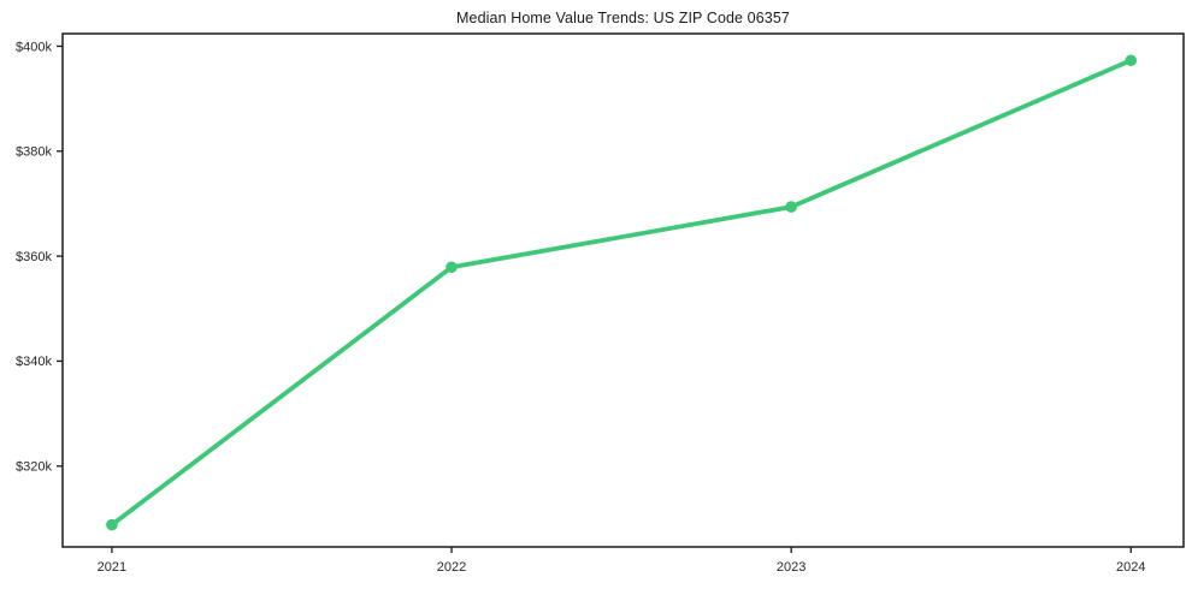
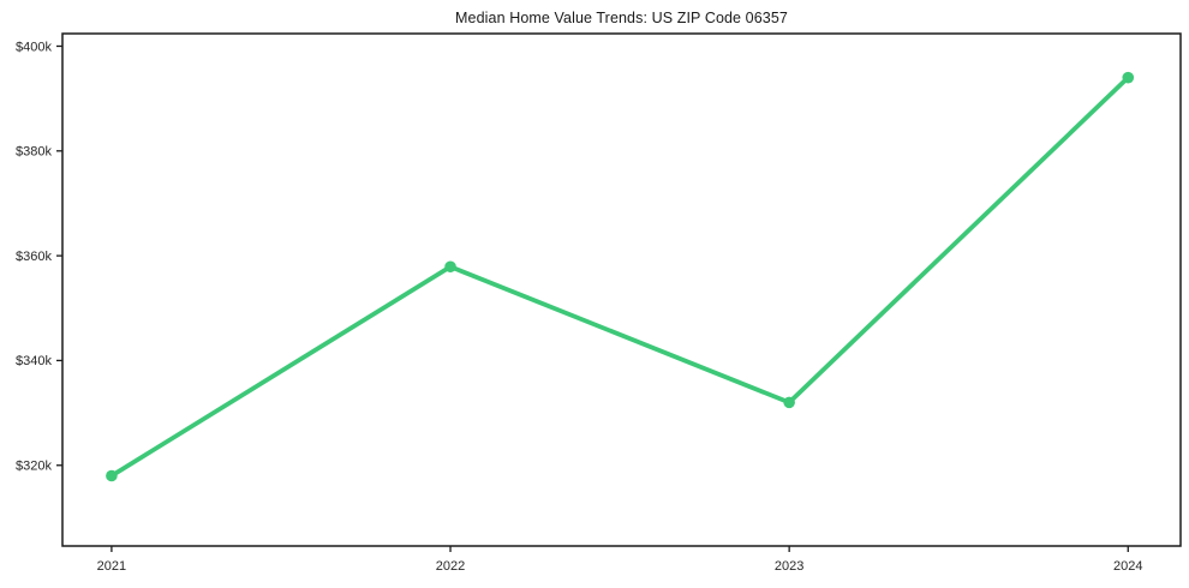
2021: $309k -> $318k
2023: $369k -> $332k
2024: $397k -> $394k
